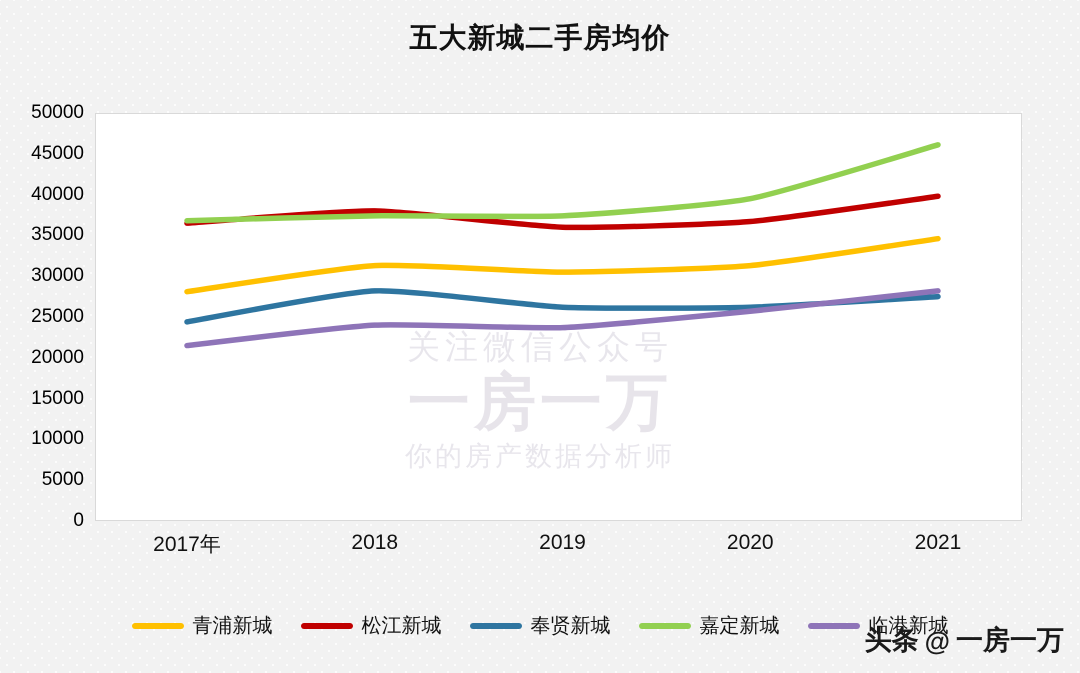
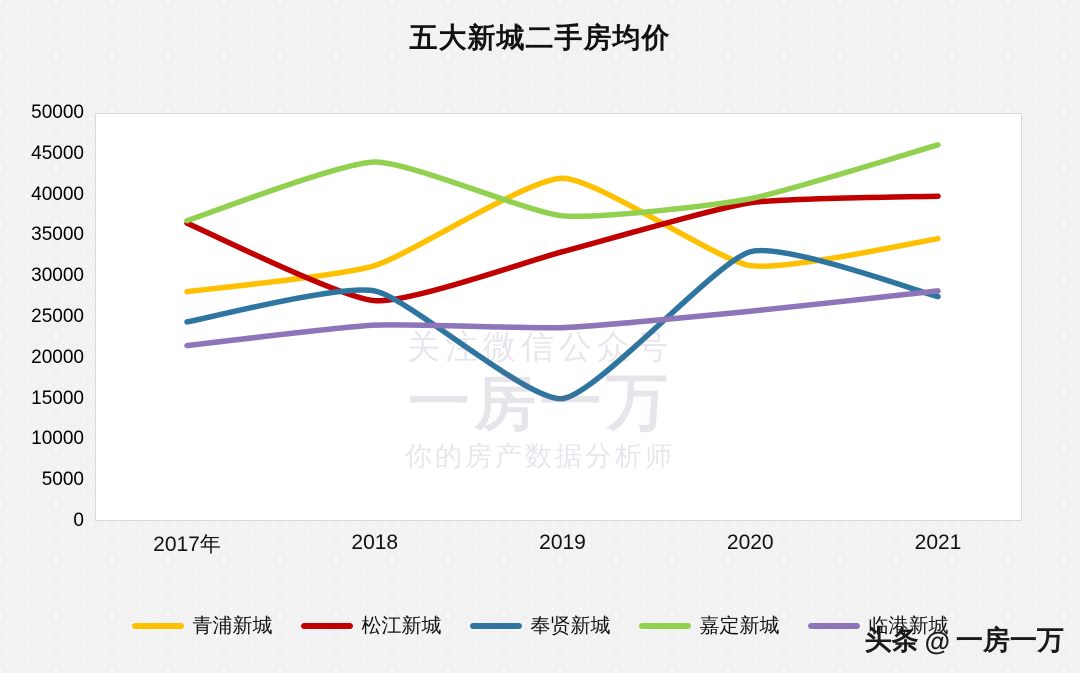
松江新城/2018: 38000 -> 27000
嘉定新城/2018: 37000 -> 44000
青浦新城/2019: 30000 -> 42000
松江新城/2019: 36000 -> 33000
奉贤新城/2019: 26000 -> 15000
松江新城/2020: 37000 -> 39000
奉贤新城/2020: 26000 -> 33000
